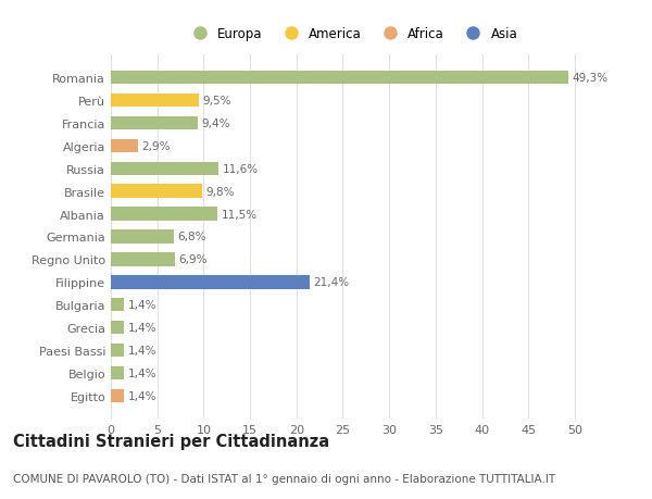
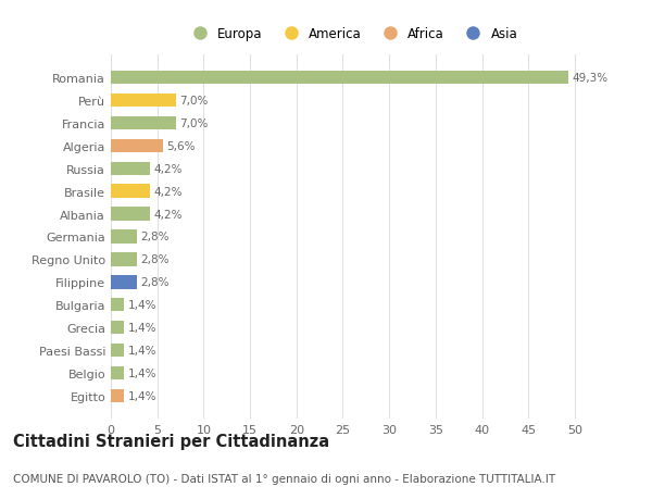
Perù: 9,5% -> 7,0%
Francia: 9,4% -> 7,0%
Algeria: 2,9% -> 5,6%
Russia: 11,6% -> 4,2%
Brasile: 9,8% -> 4,2%
Albania: 11,5% -> 4,2%
Germania: 6,8% -> 2,8%
Regno Unito: 6,9% -> 2,8%
Filippine: 21,4% -> 2,8%
